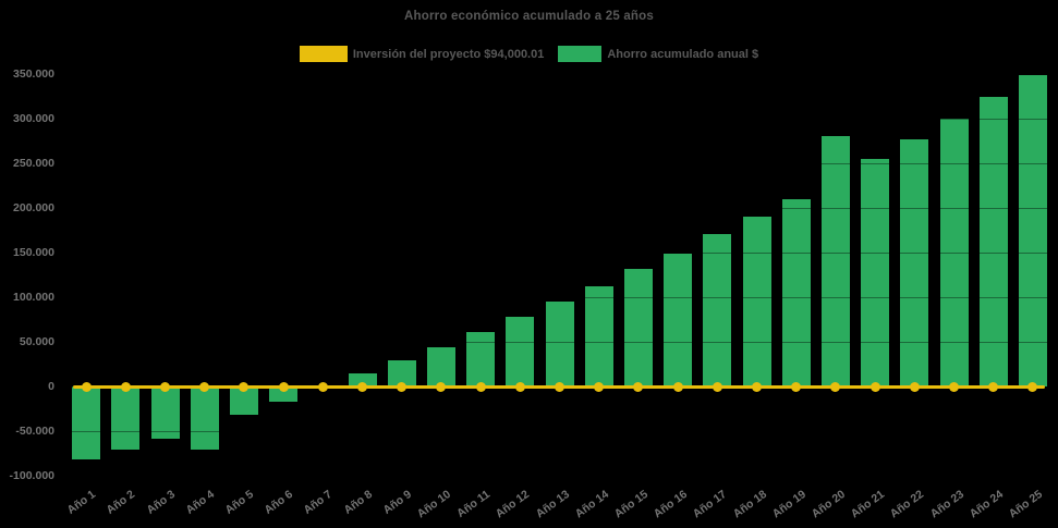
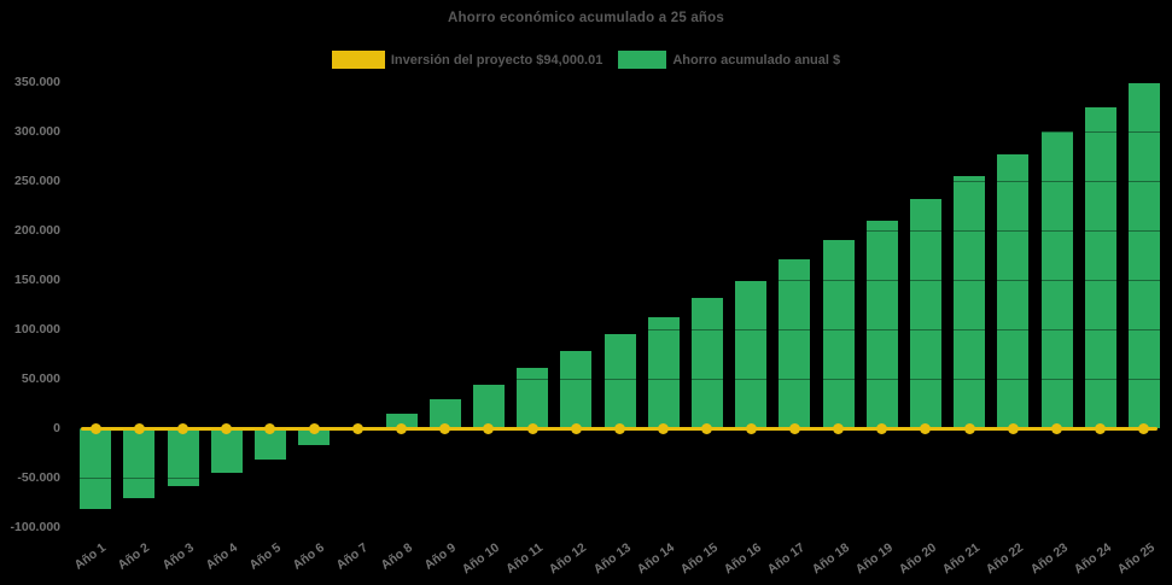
Ahorro acumulado anual $/Año 4: -70000 -> -40000
Ahorro acumulado anual $/Año 20: 280000 -> 230000
